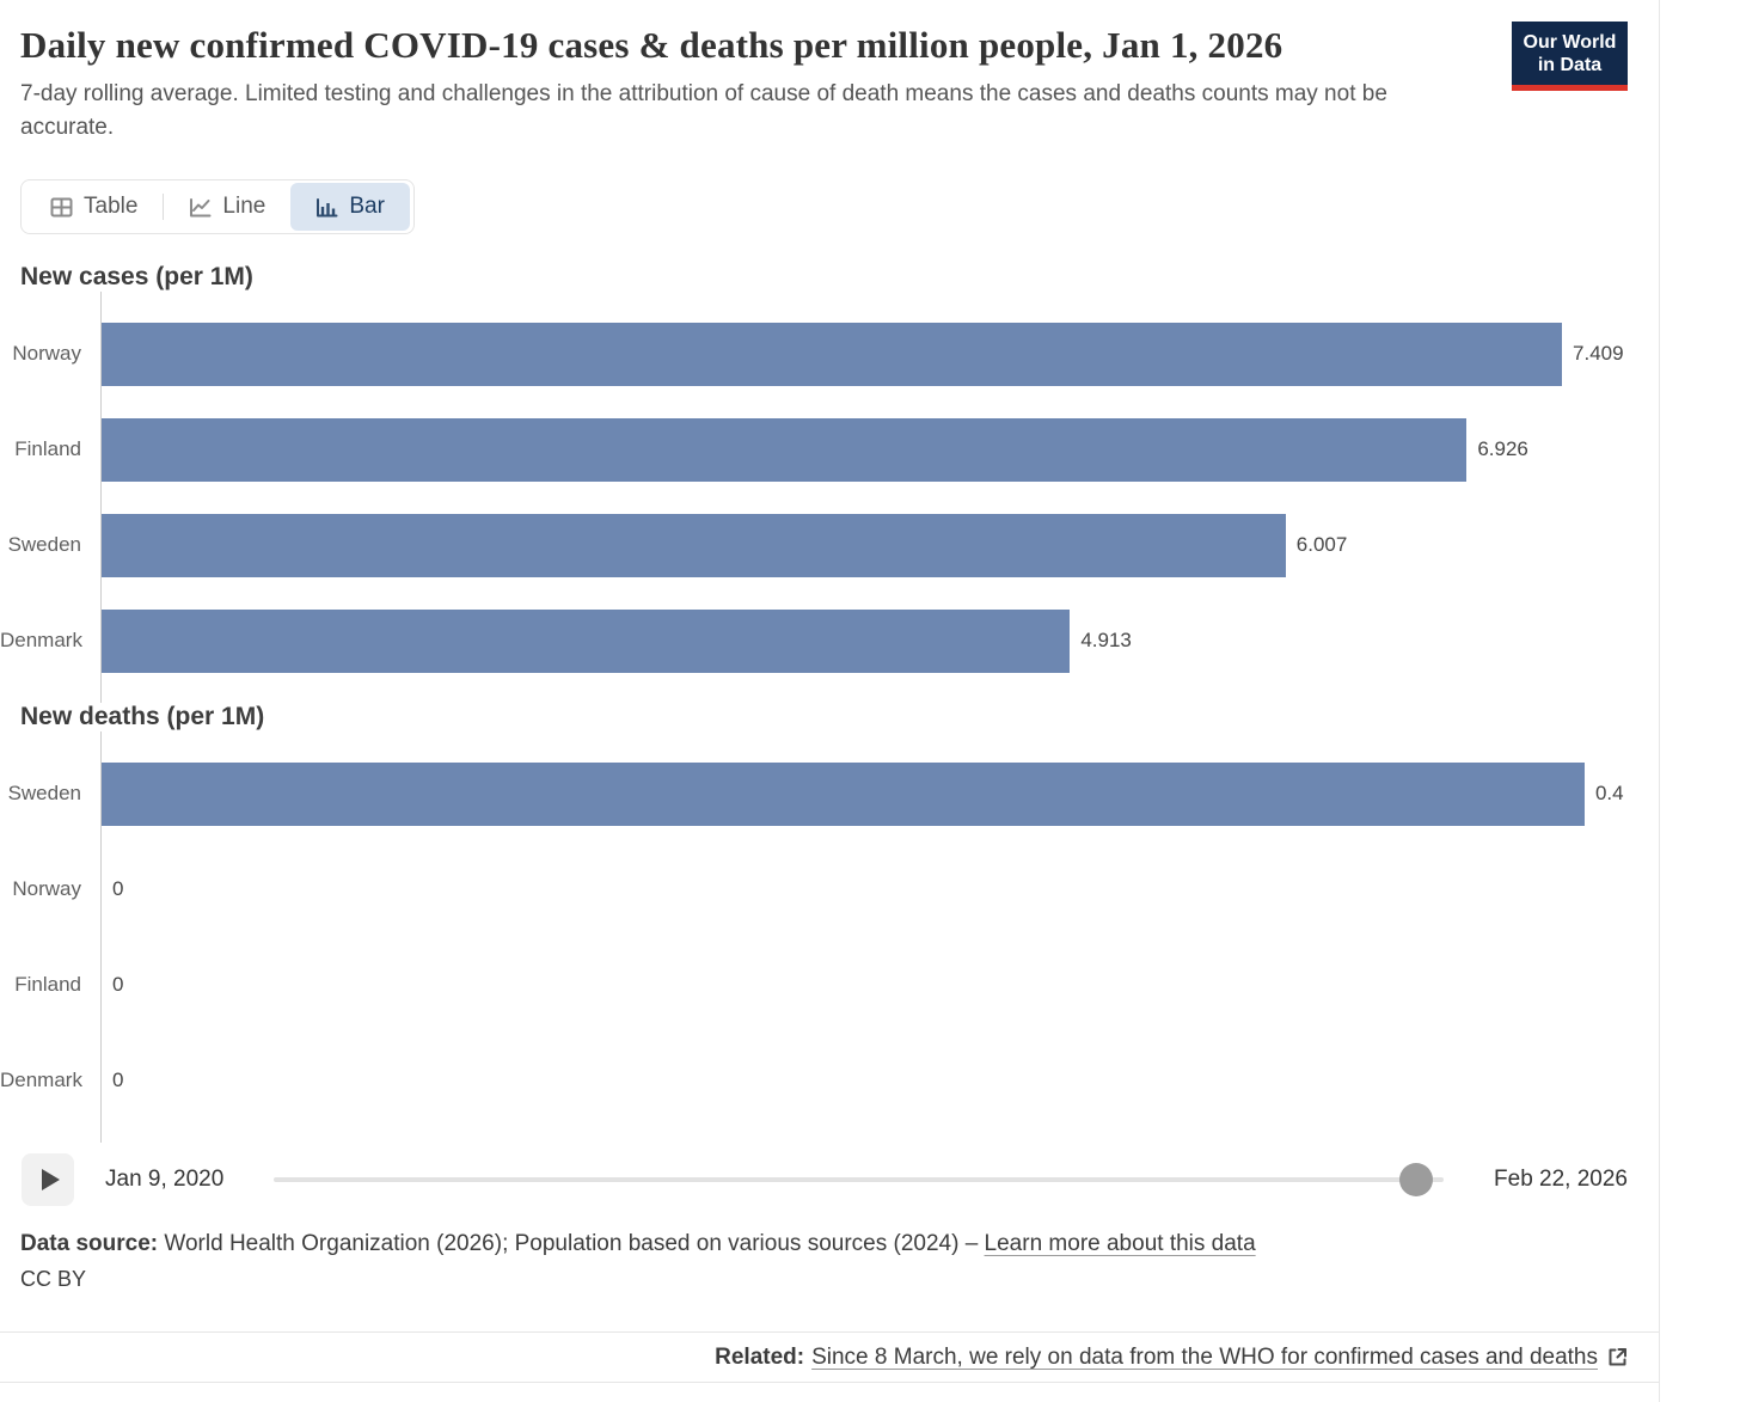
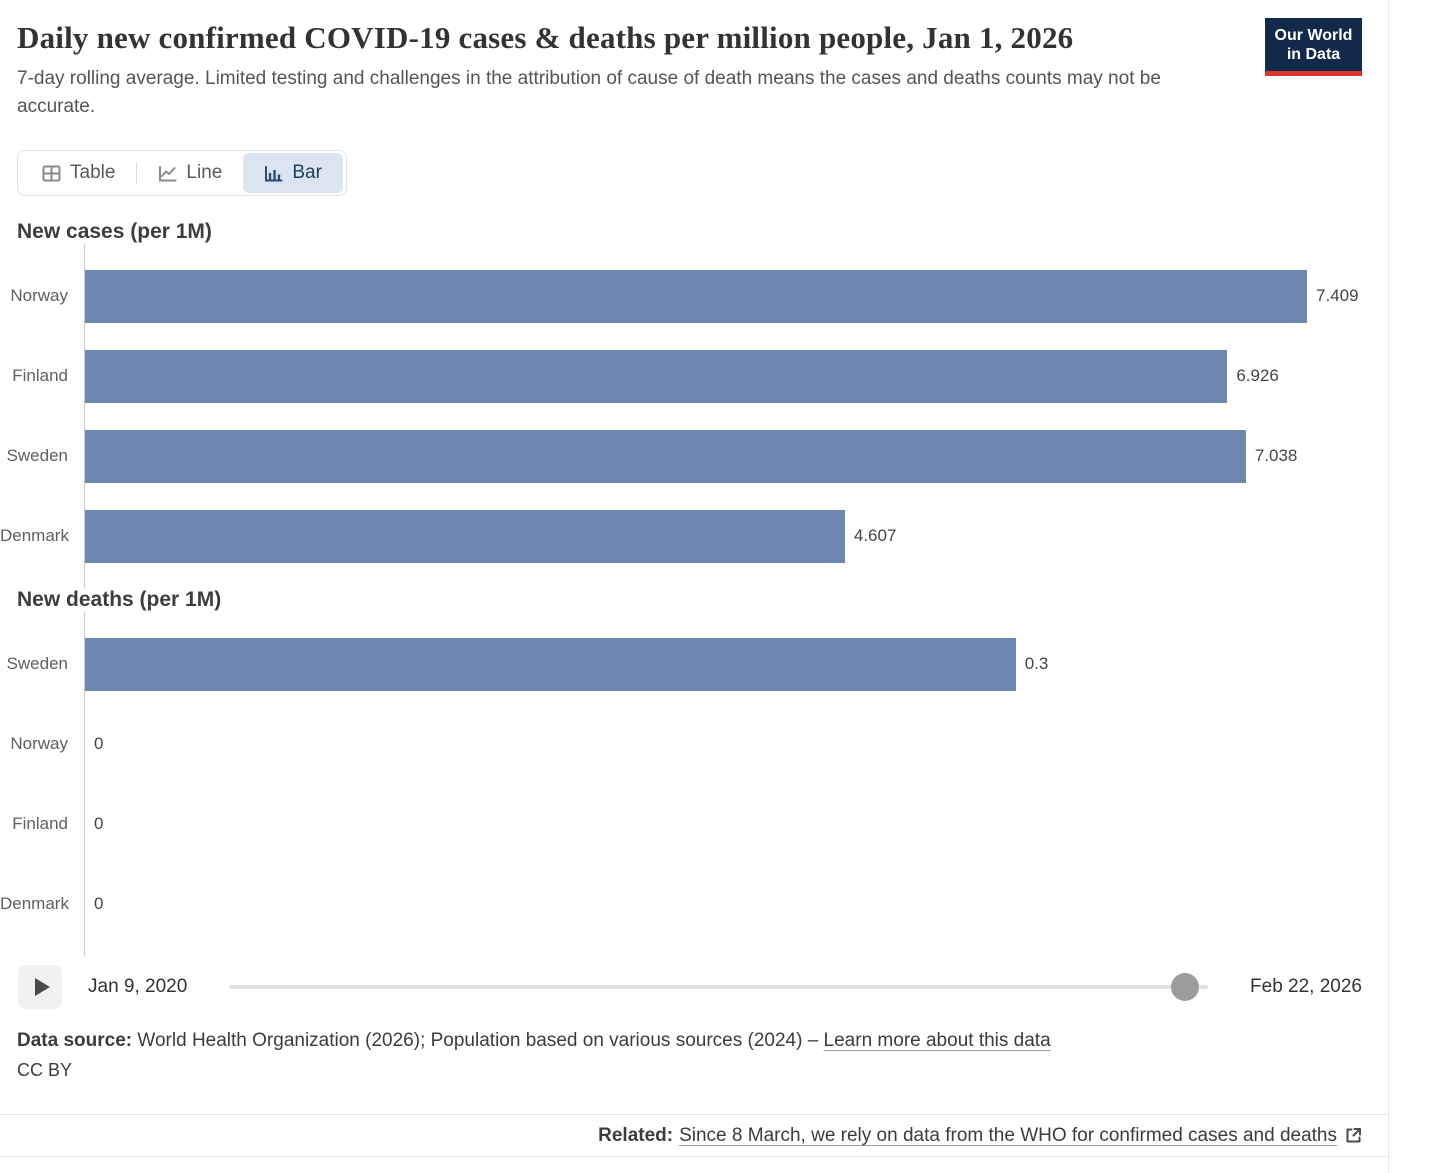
New cases (per 1M)/Sweden: 6.007 -> 7.038
New cases (per 1M)/Denmark: 4.913 -> 4.607
New deaths (per 1M)/Sweden: 0.4 -> 0.3
